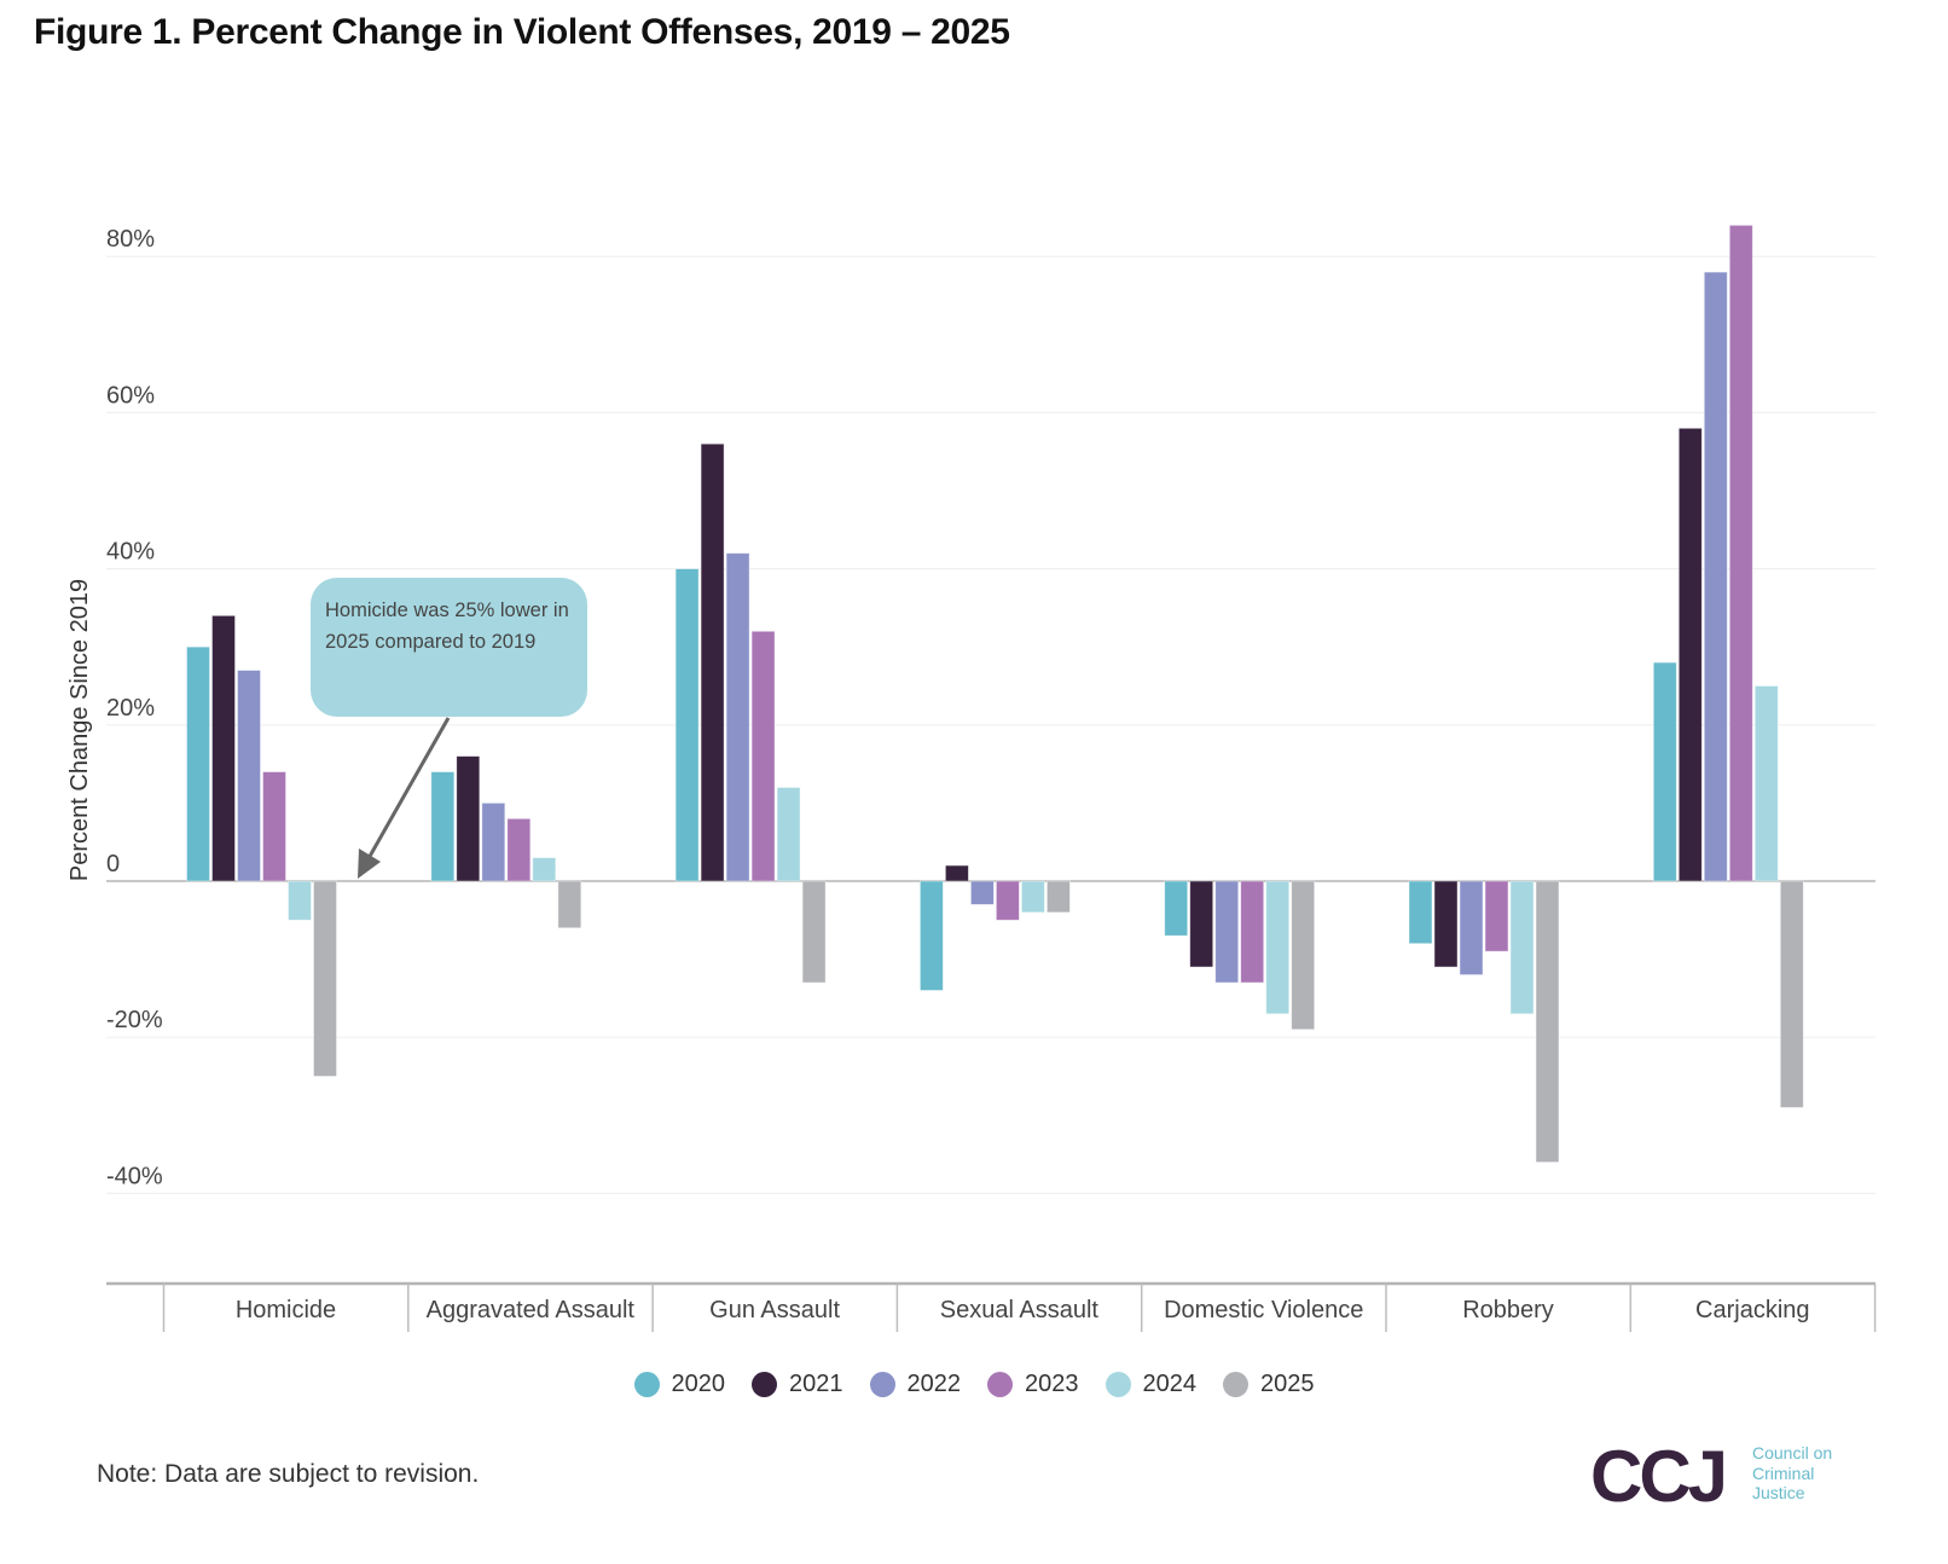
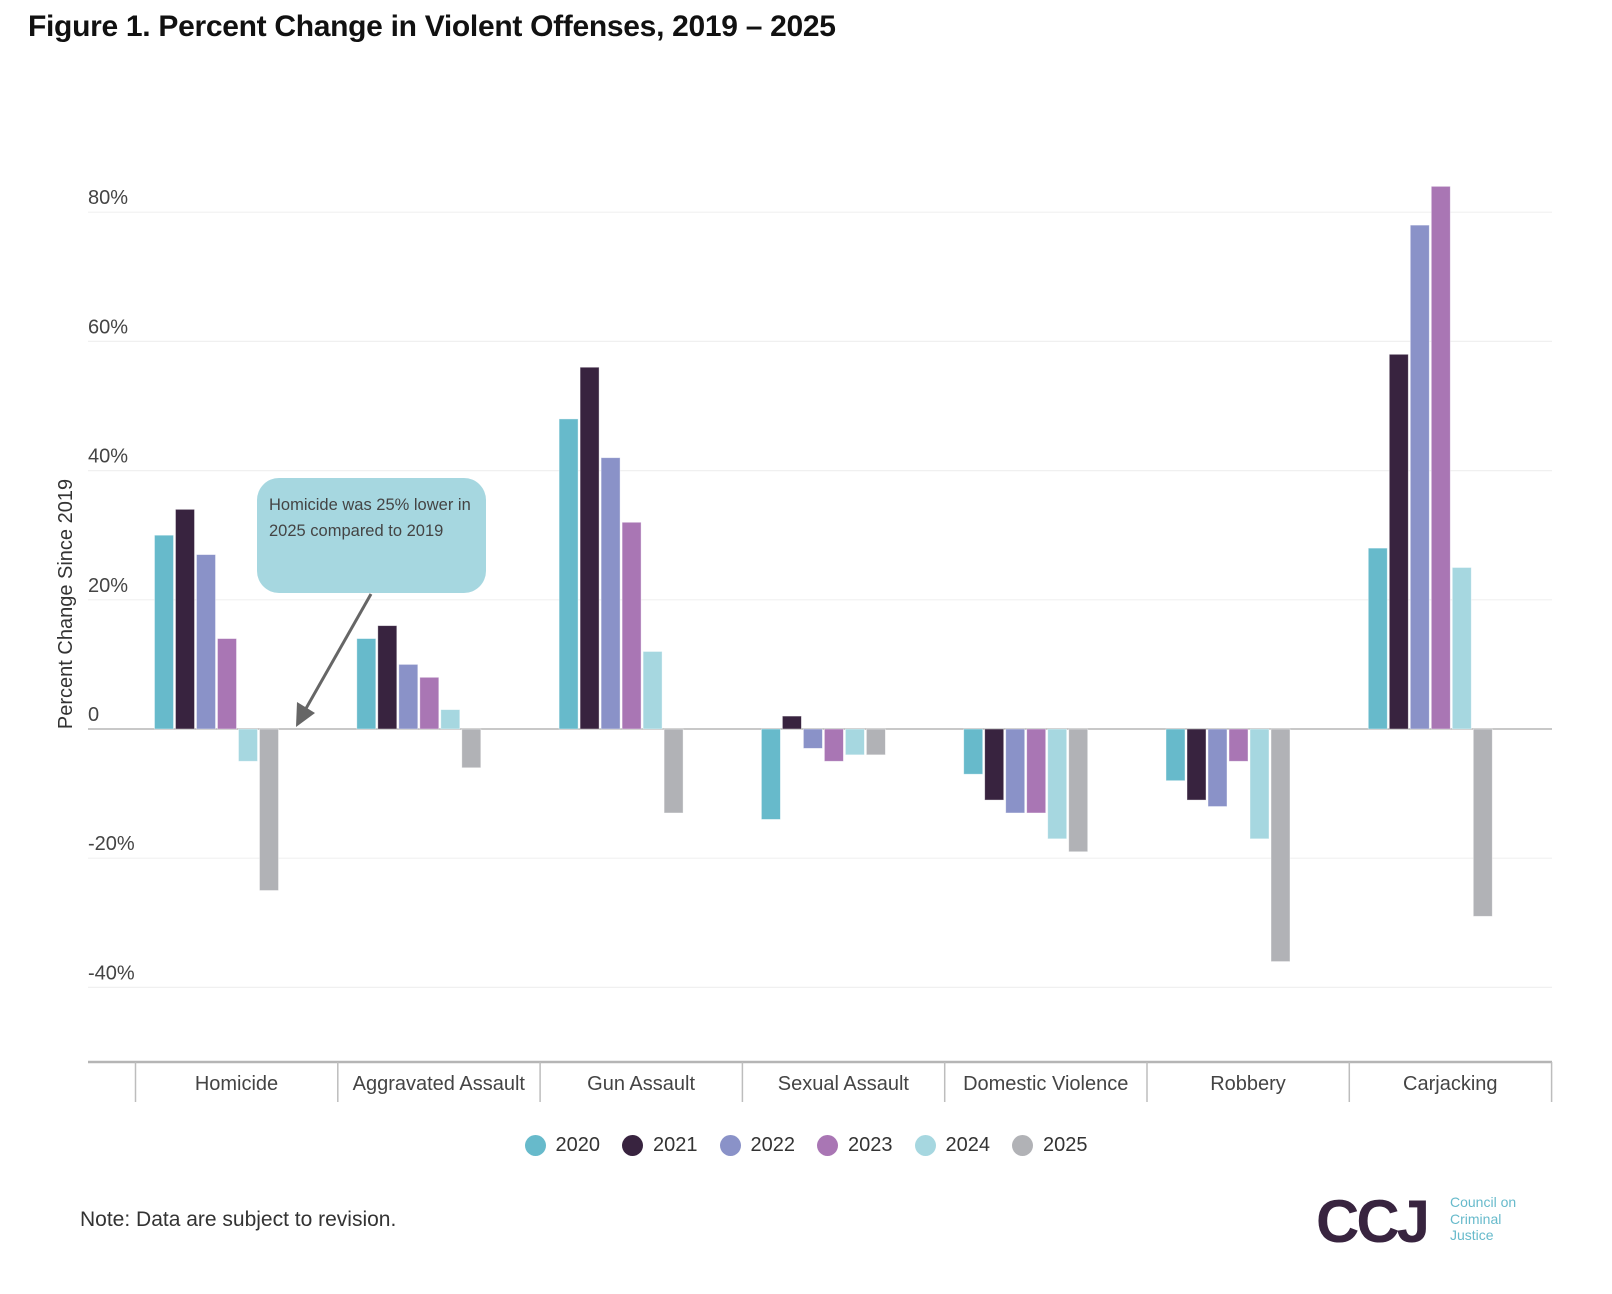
2020/Gun Assault: 40% -> 48%
2023/Robbery: -9% -> -5%
